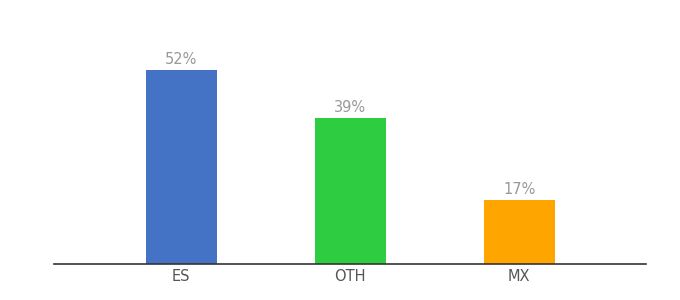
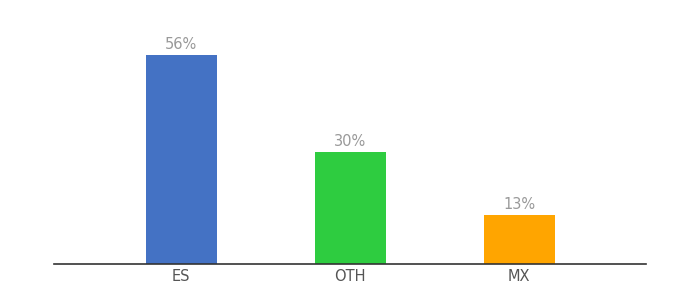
ES: 52% -> 56%
OTH: 39% -> 30%
MX: 17% -> 13%
